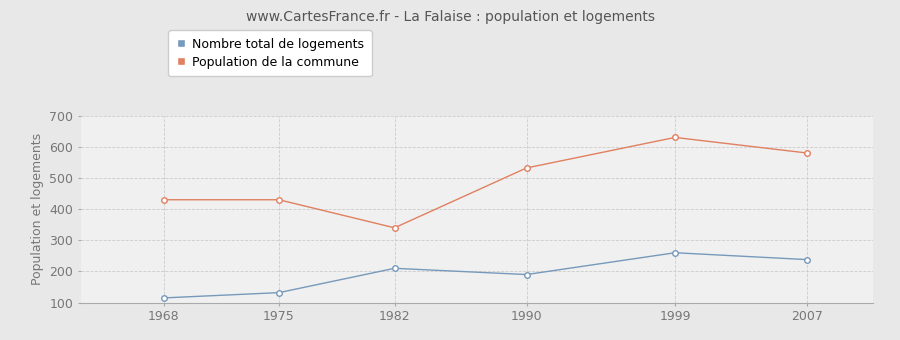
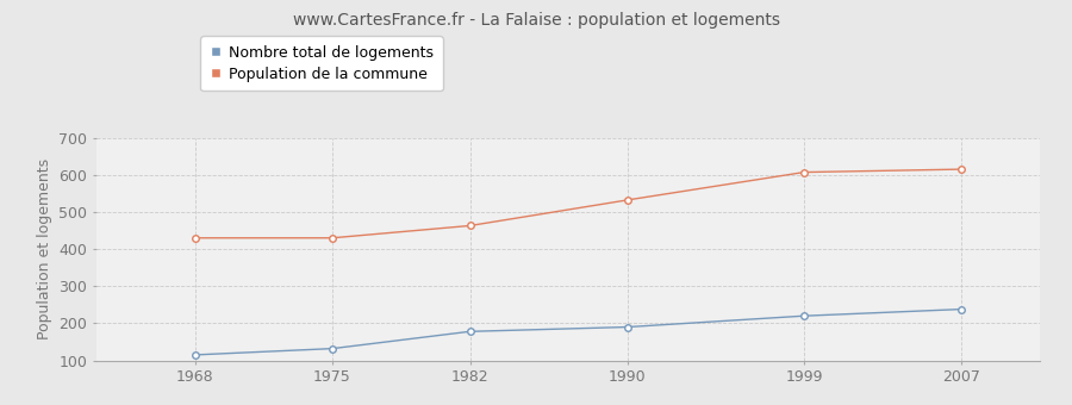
Nombre total de logements/1982: 210 -> 178
Population de la commune/1982: 340 -> 463
Nombre total de logements/1999: 260 -> 220
Population de la commune/1999: 630 -> 607
Population de la commune/2007: 580 -> 615
